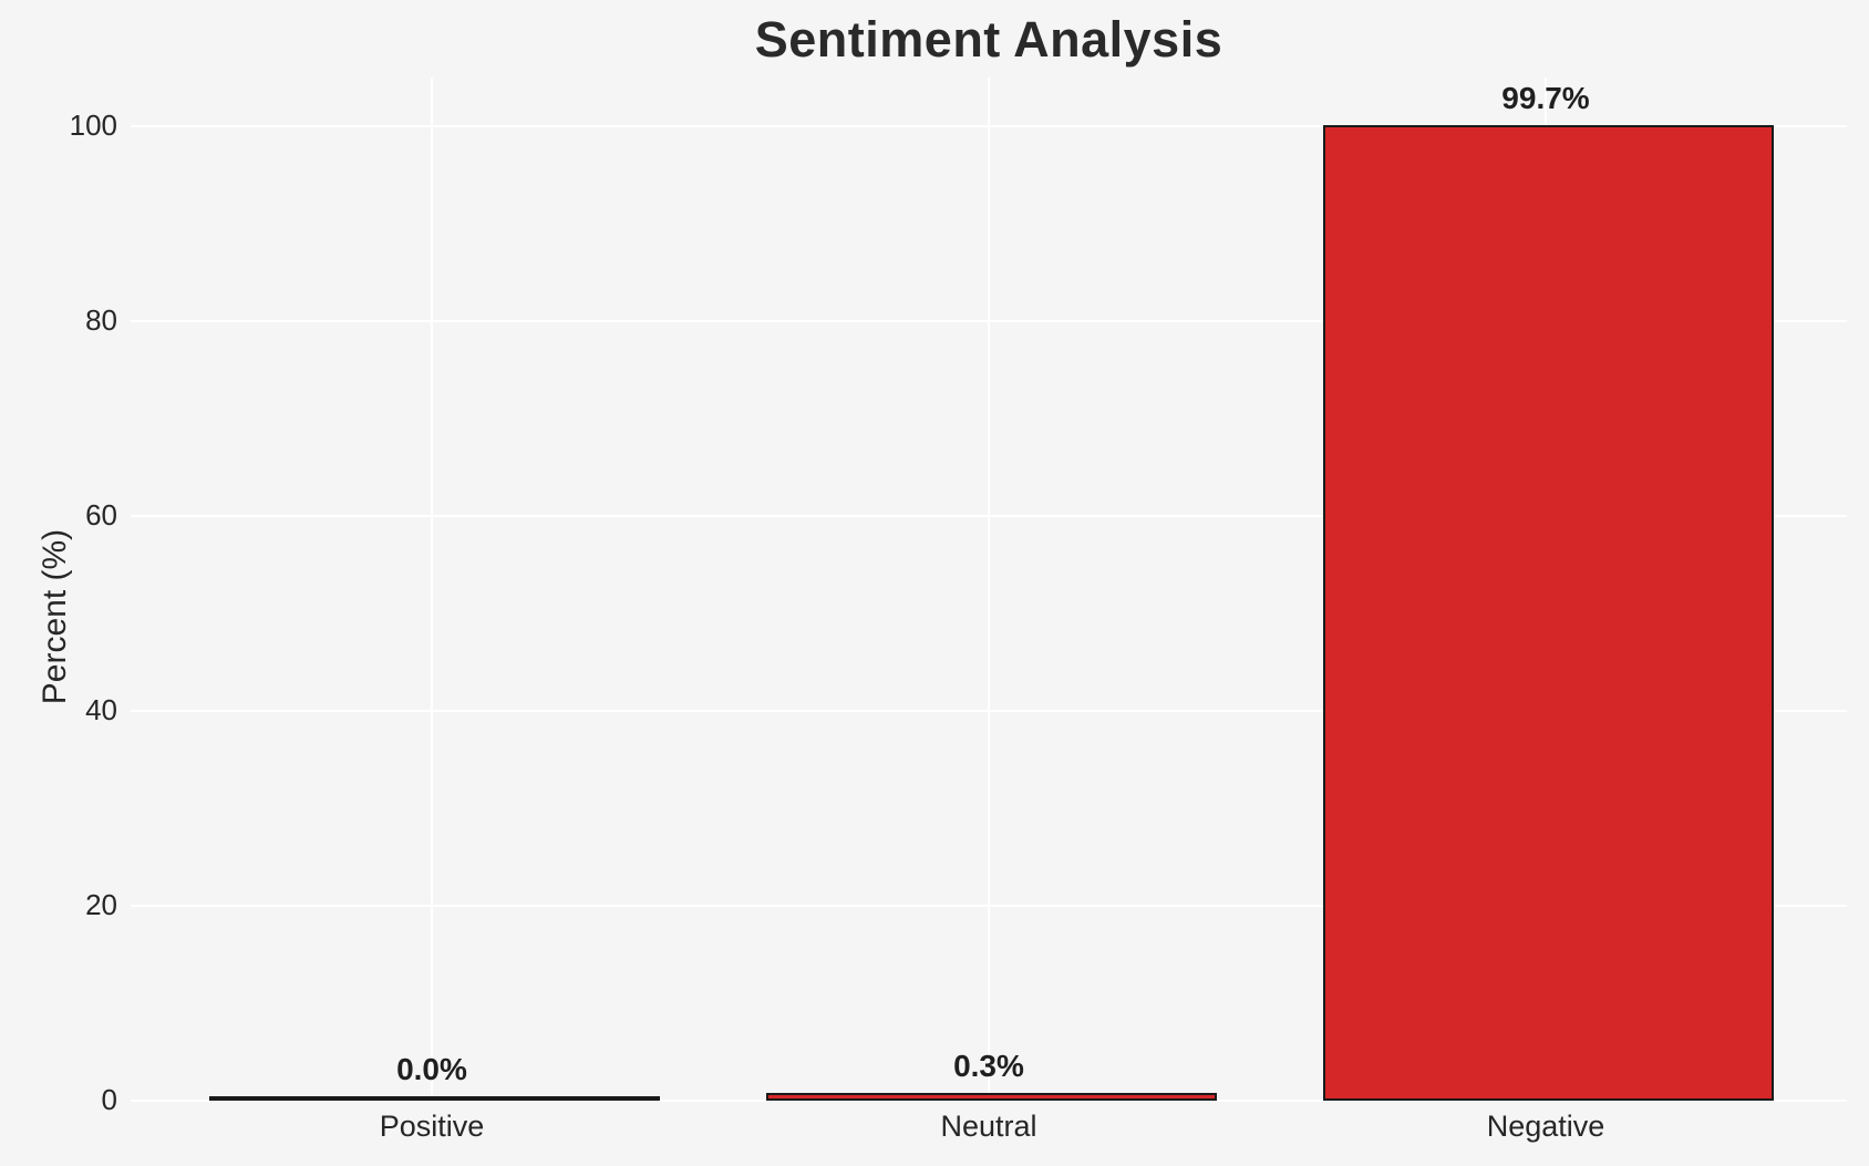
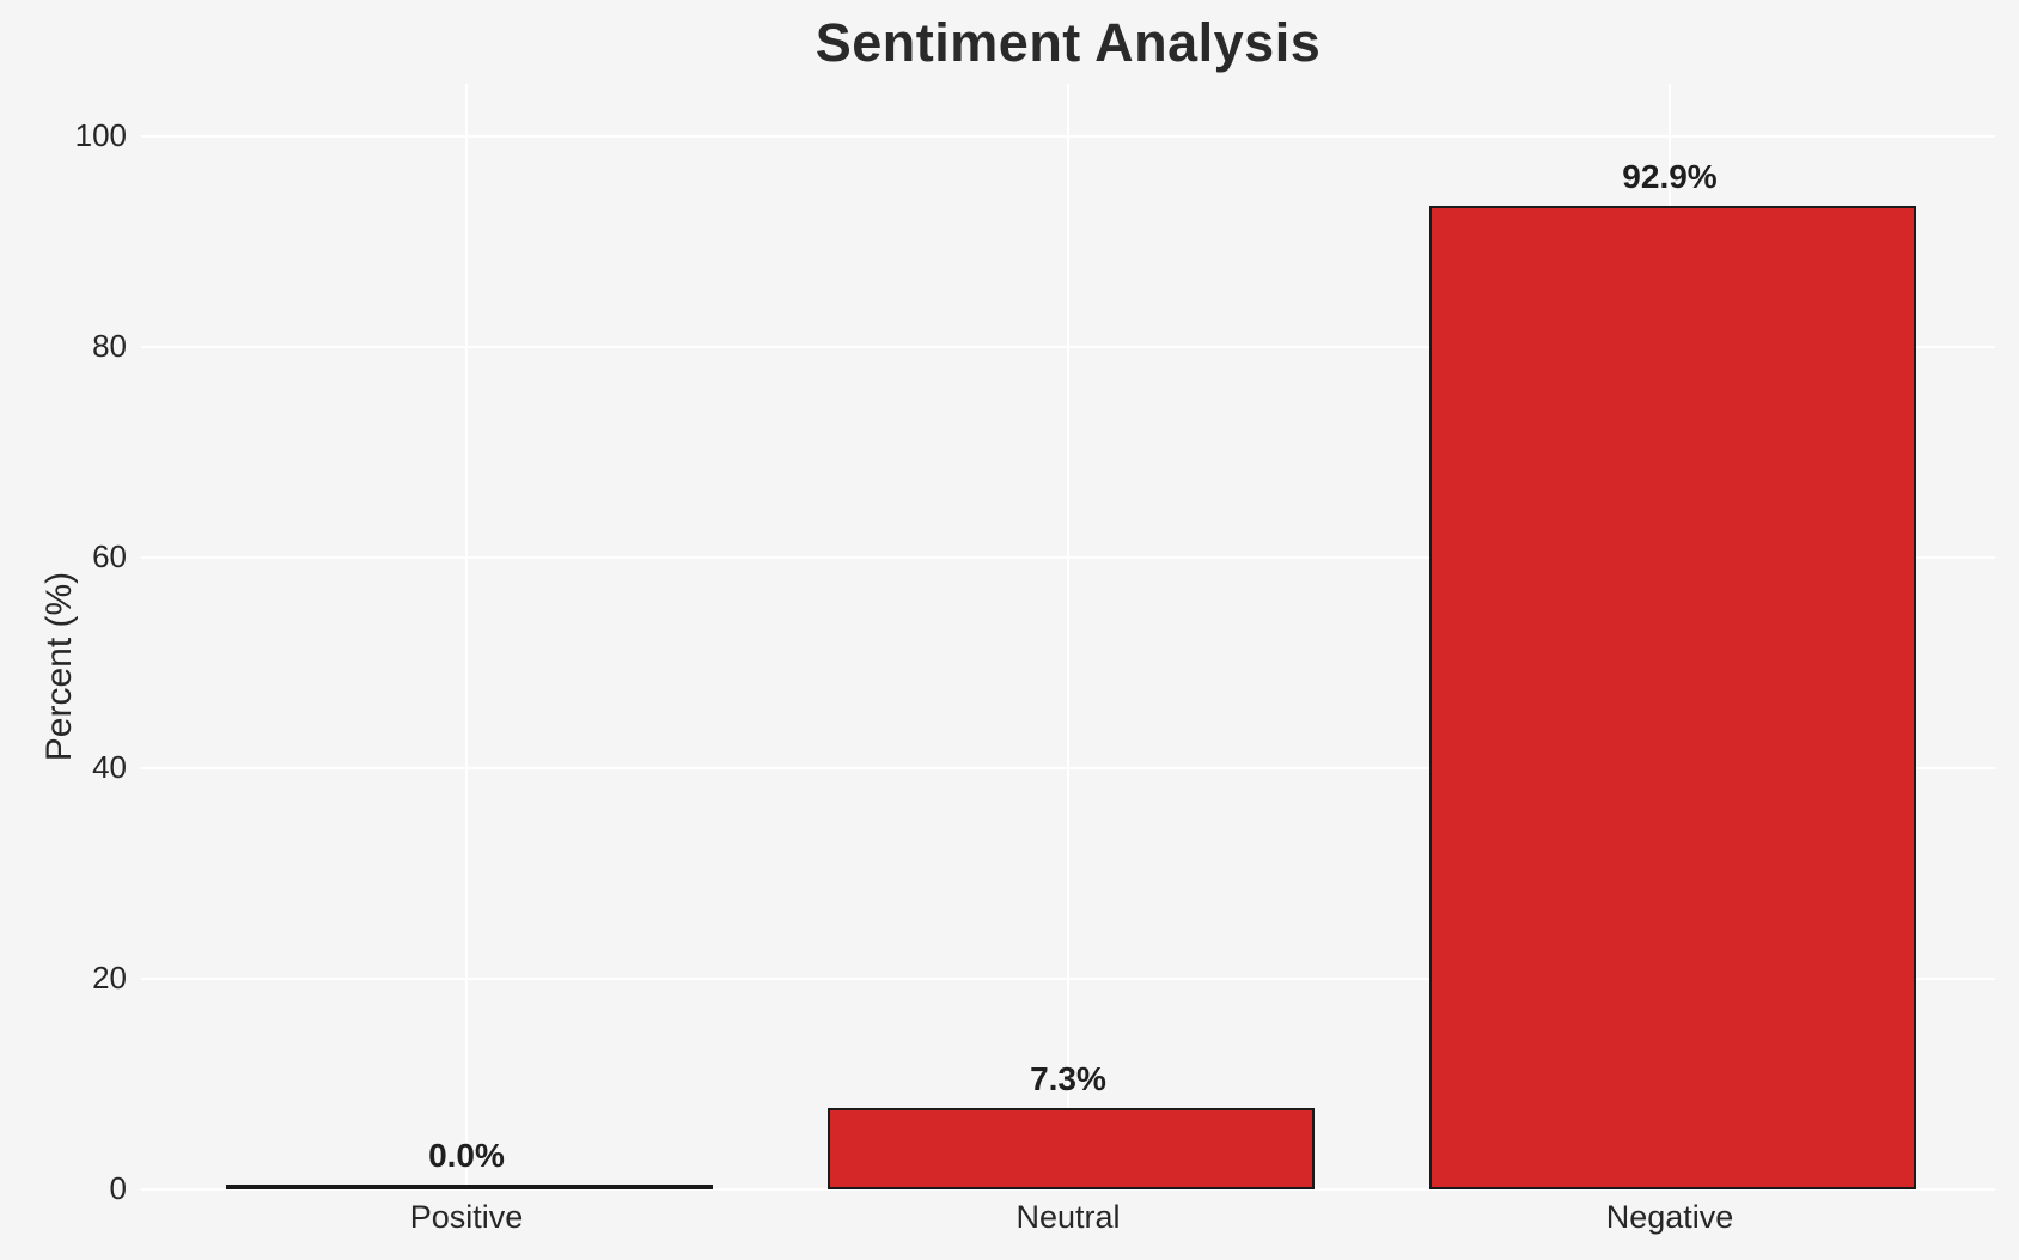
Neutral: 0.3% -> 7.3%
Negative: 99.7% -> 92.9%
